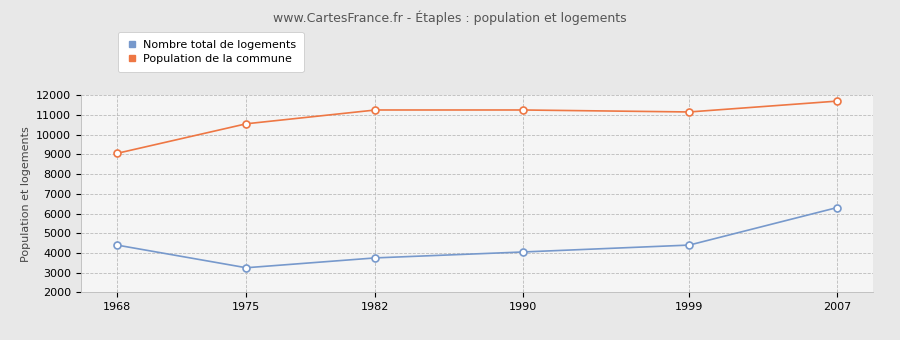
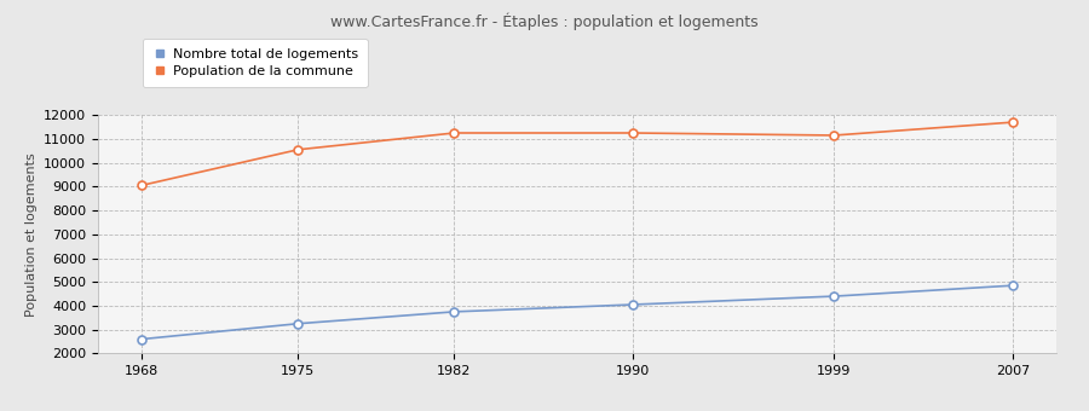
Nombre total de logements/1968: 4400 -> 2600
Nombre total de logements/2007: 6300 -> 4800
